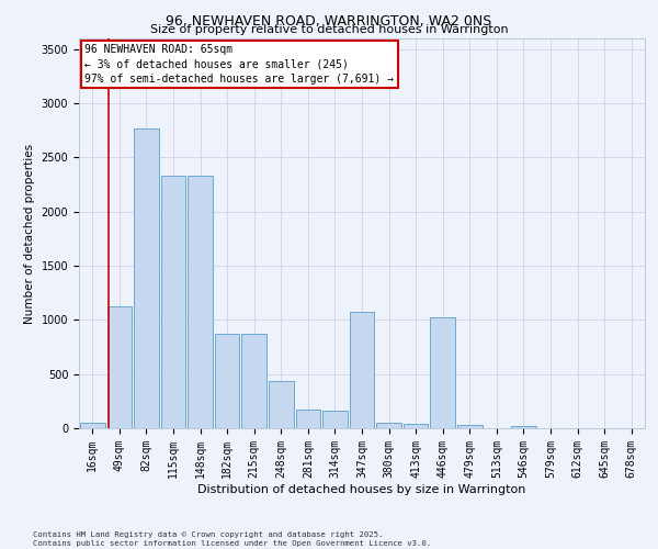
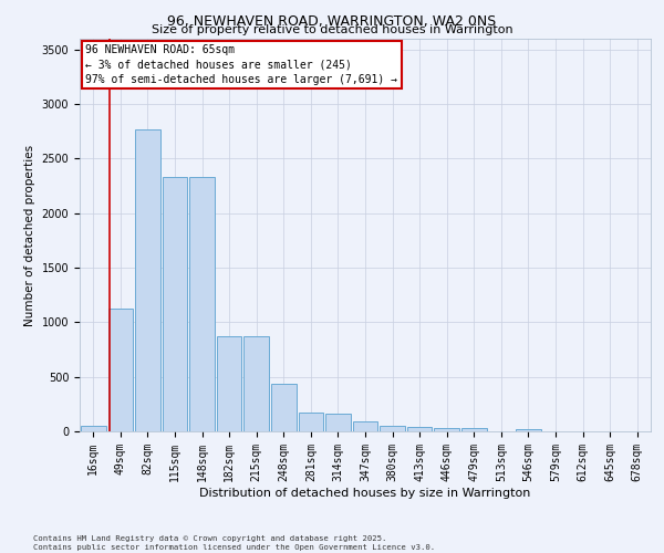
347sqm: 1080 -> 90
446sqm: 1020 -> 30
